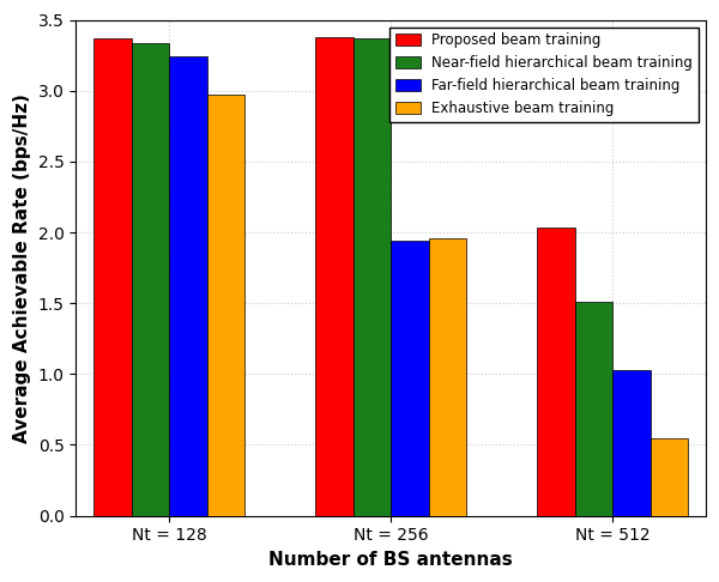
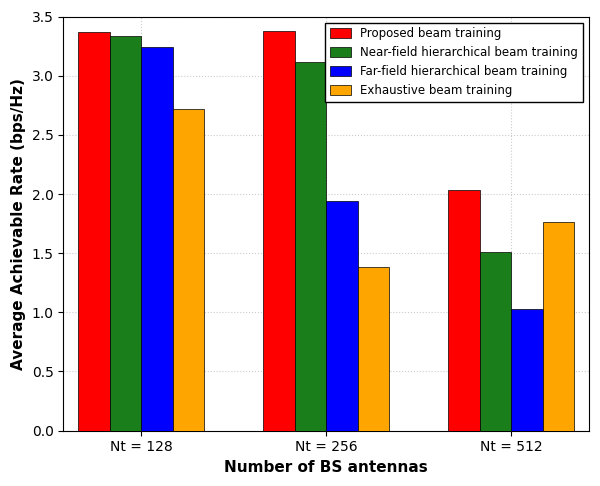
Exhaustive beam training/Nt = 128: 2.97 -> 2.72
Near-field hierarchical beam training/Nt = 256: 3.37 -> 3.12
Exhaustive beam training/Nt = 256: 1.96 -> 1.38
Exhaustive beam training/Nt = 512: 0.55 -> 1.76
